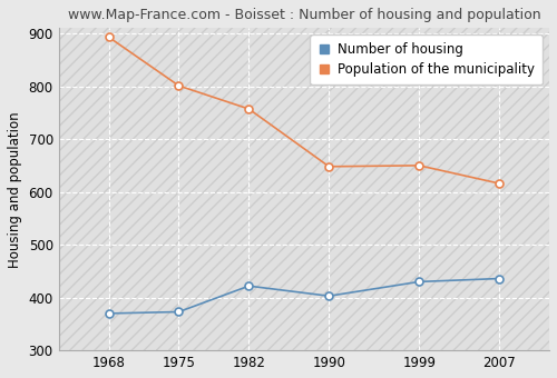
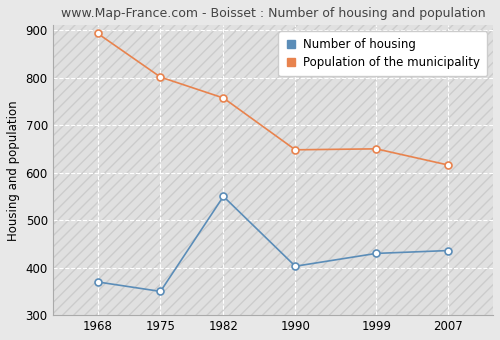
Number of housing/1975: 373 -> 350
Number of housing/1982: 422 -> 550
